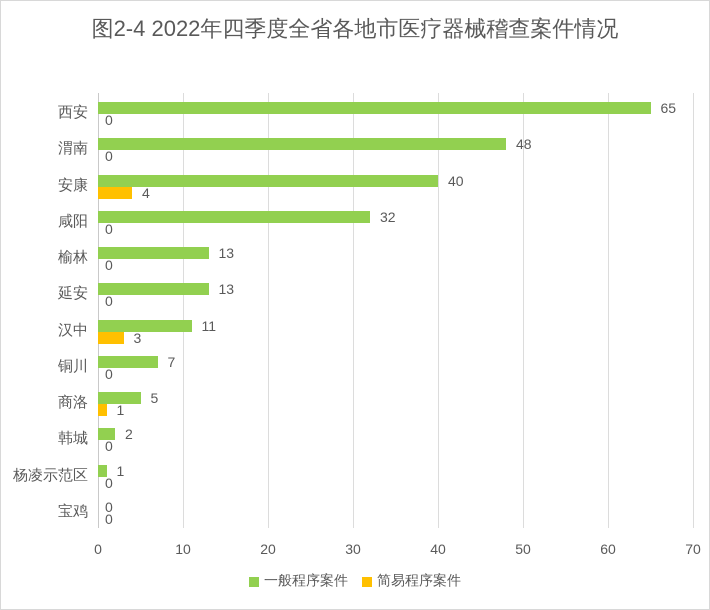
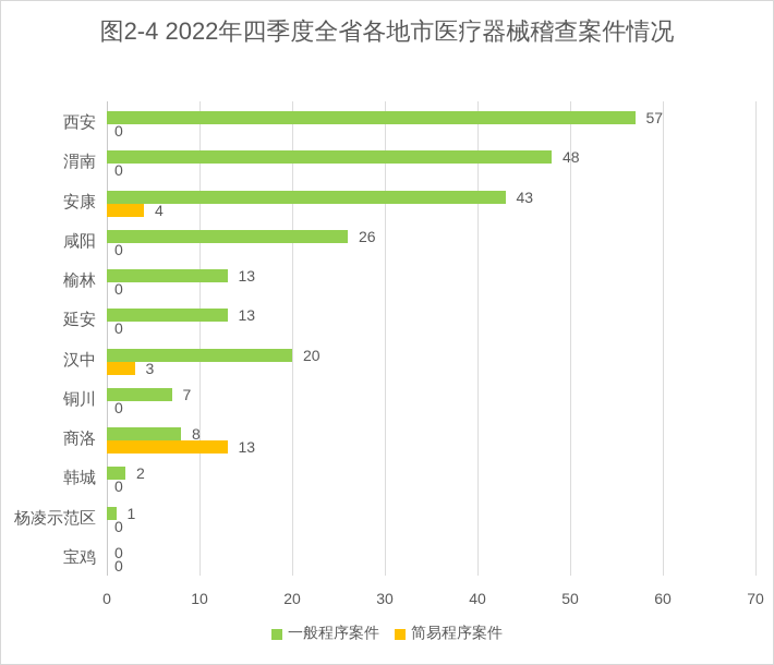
一般程序案件/西安: 65 -> 57
一般程序案件/安康: 40 -> 43
一般程序案件/咸阳: 32 -> 26
一般程序案件/汉中: 11 -> 20
一般程序案件/商洛: 5 -> 8
简易程序案件/商洛: 1 -> 13
